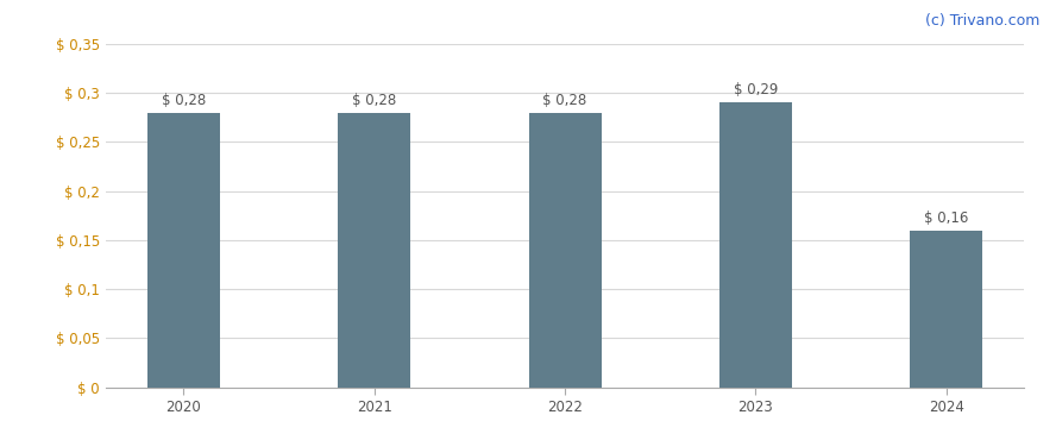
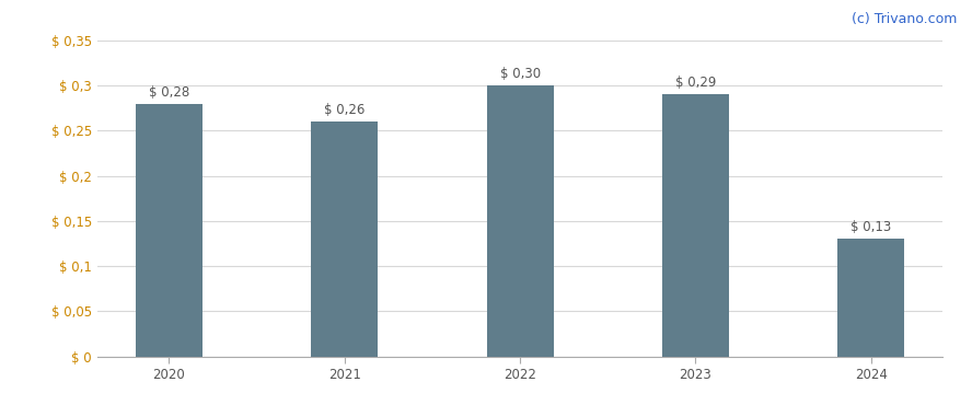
2021: 0,28 -> 0,26
2022: 0,28 -> 0,30
2024: 0,16 -> 0,13
